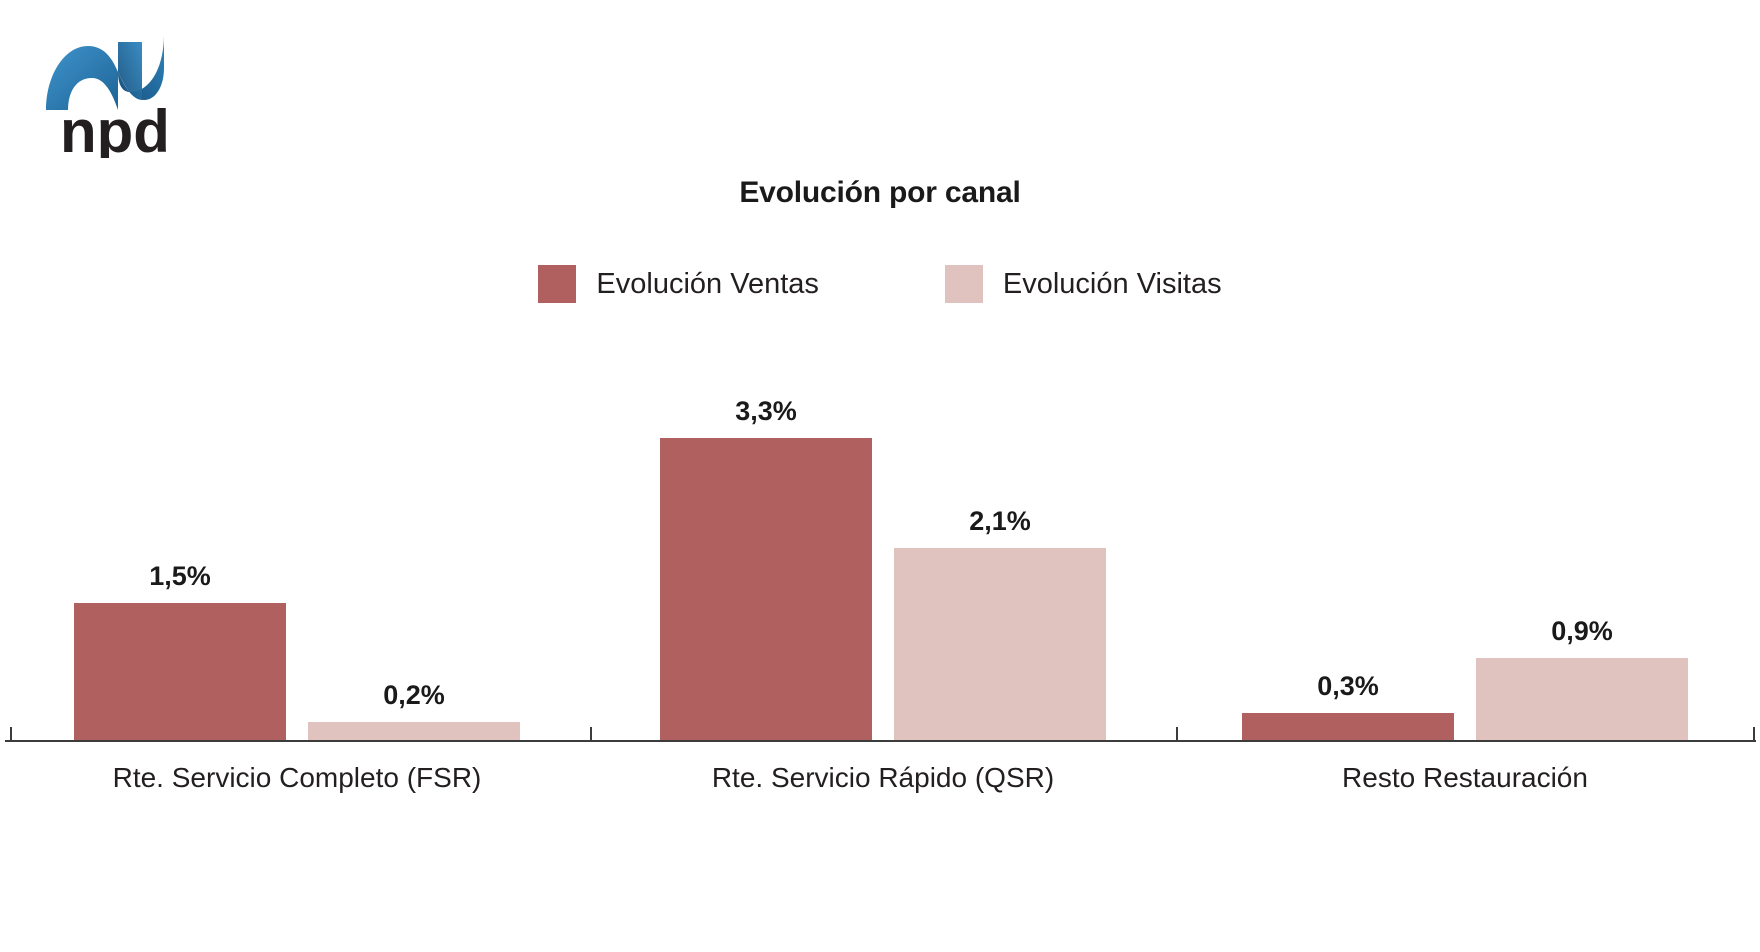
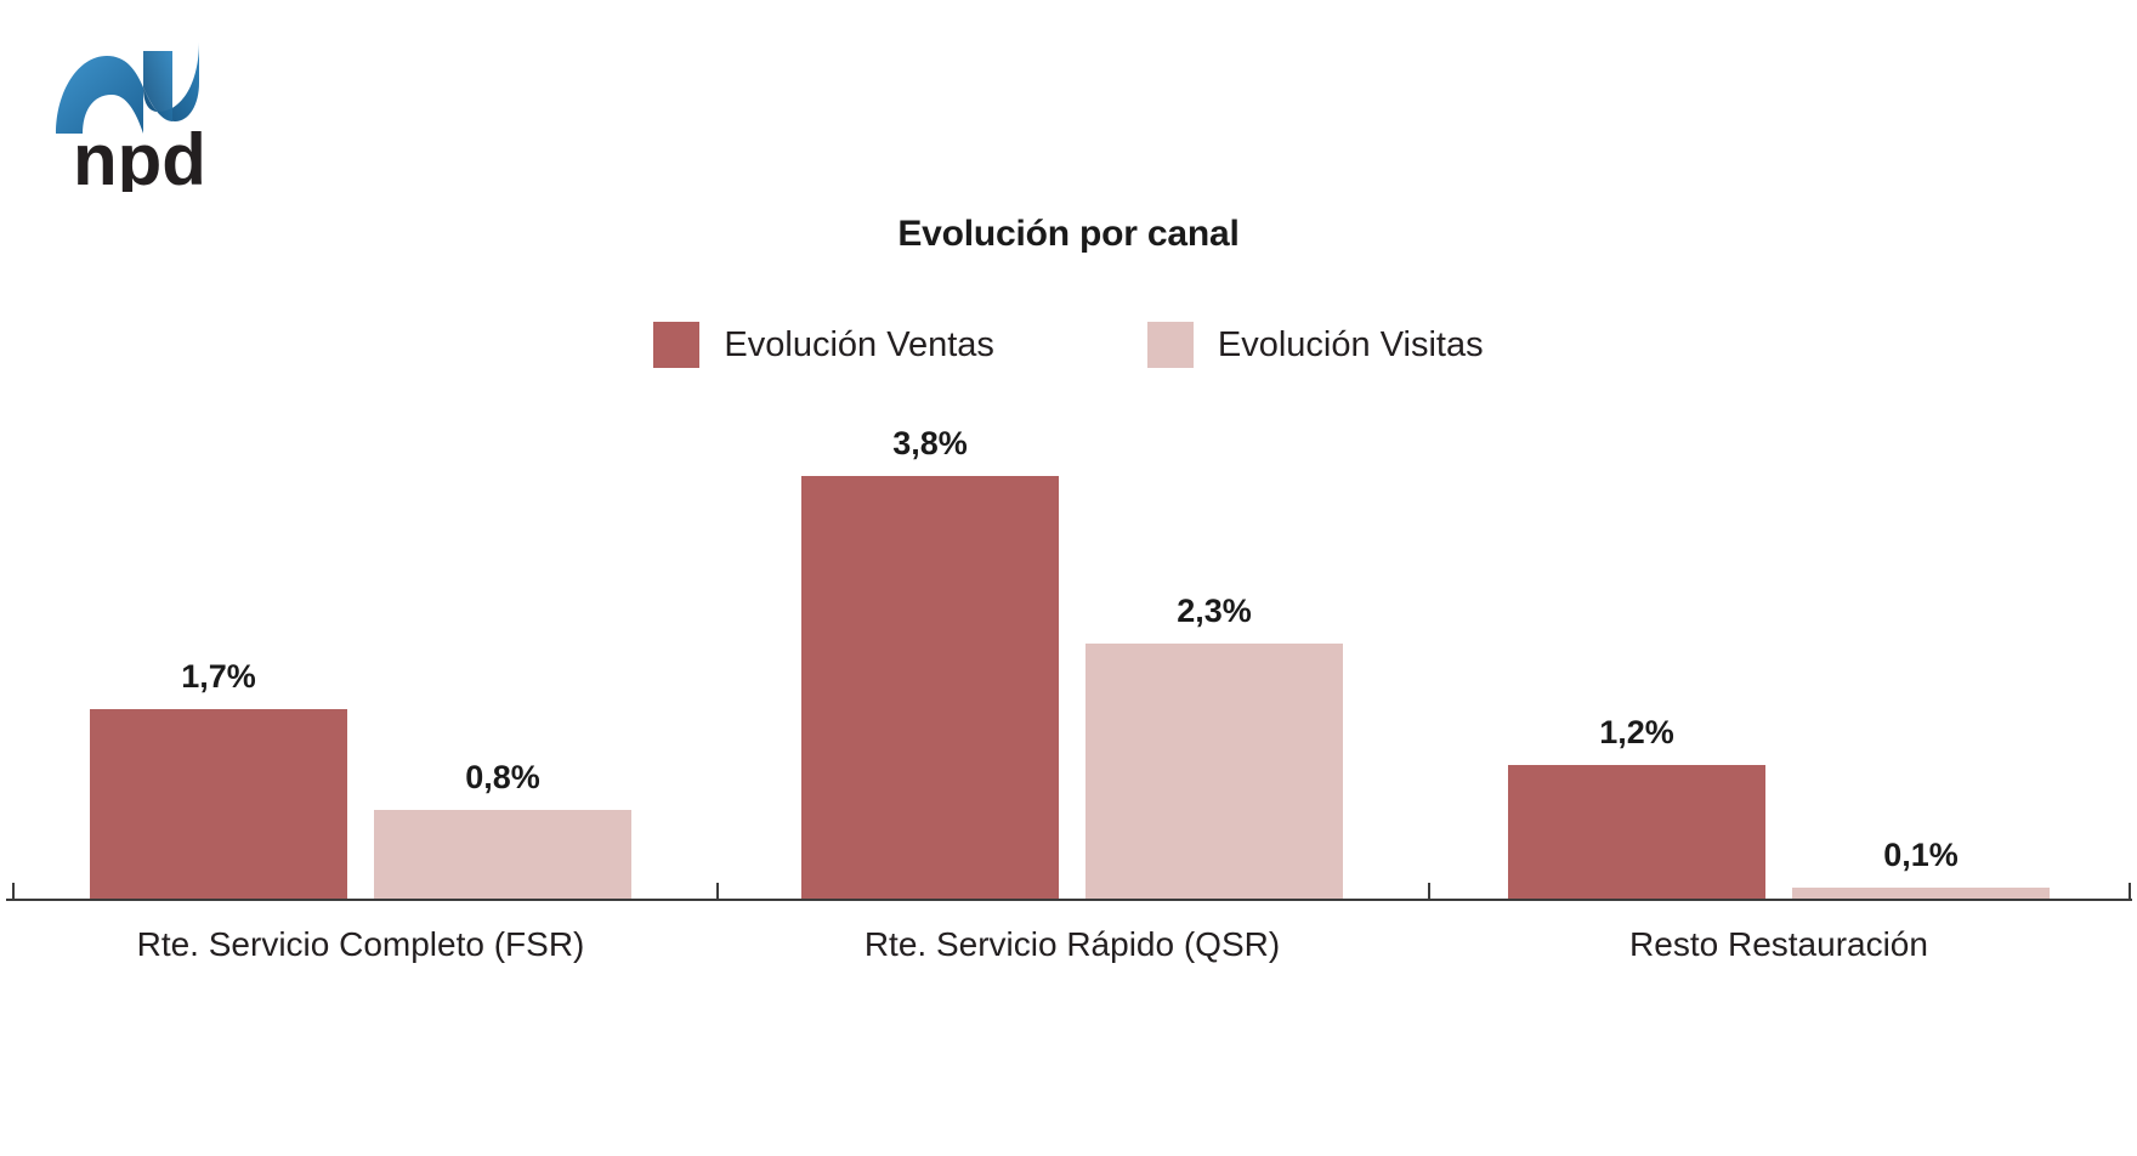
Evolución Ventas/Rte. Servicio Completo (FSR): 1,5% -> 1,7%
Evolución Visitas/Rte. Servicio Completo (FSR): 0,2% -> 0,8%
Evolución Ventas/Rte. Servicio Rápido (QSR): 3,3% -> 3,8%
Evolución Visitas/Rte. Servicio Rápido (QSR): 2,1% -> 2,3%
Evolución Ventas/Resto Restauración: 0,3% -> 1,2%
Evolución Visitas/Resto Restauración: 0,9% -> 0,1%
